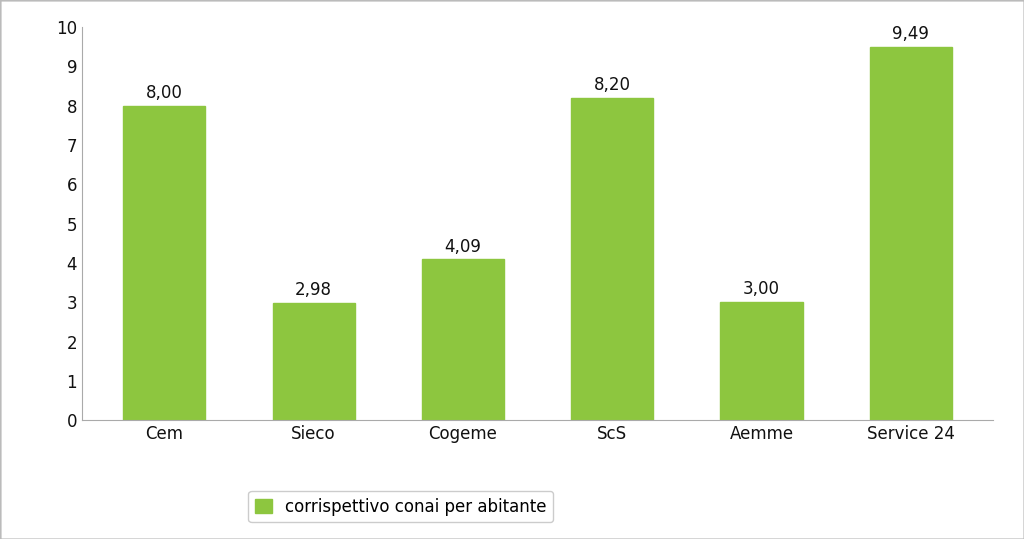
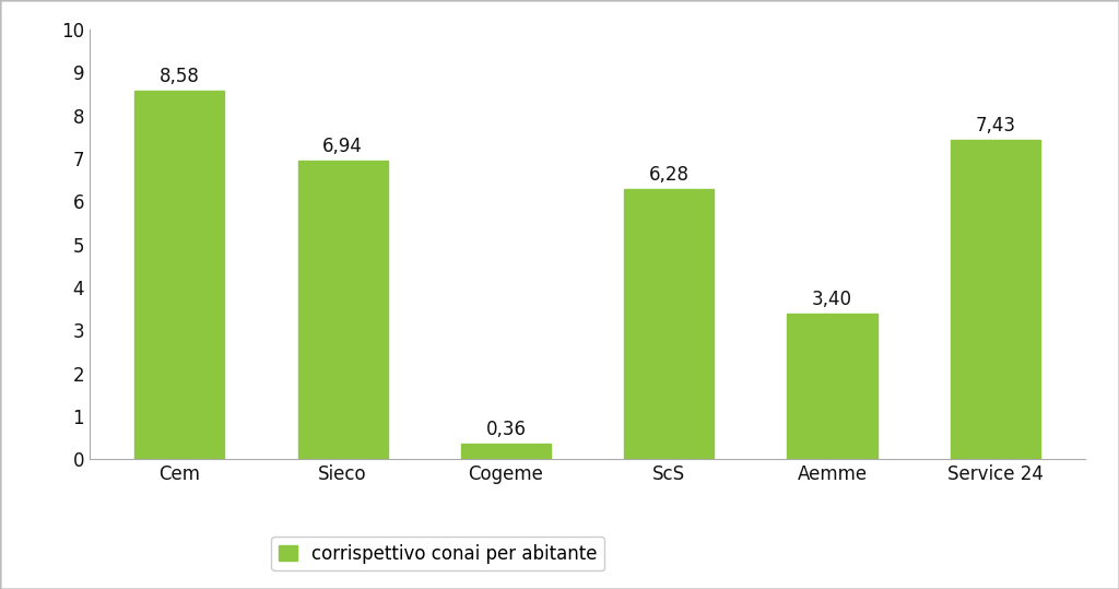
Cem: 8,00 -> 8,58
Sieco: 2,98 -> 6,94
Cogeme: 4,09 -> 0,36
ScS: 8,20 -> 6,28
Aemme: 3,00 -> 3,40
Service 24: 9,49 -> 7,43
